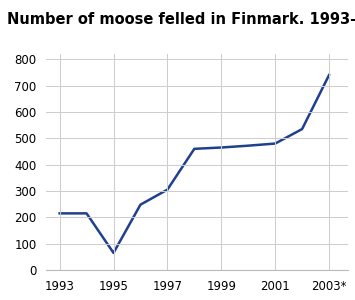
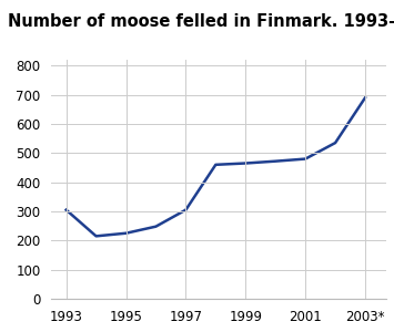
1993: 215 -> 305
1995: 65 -> 225
2003*: 740 -> 690
